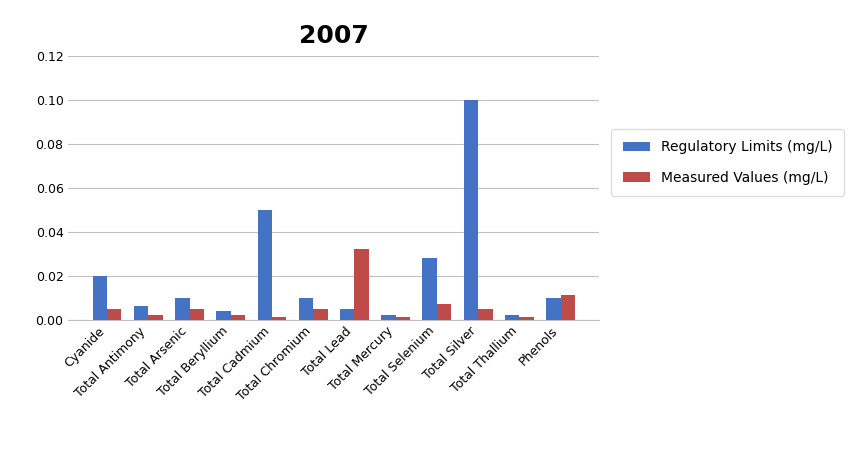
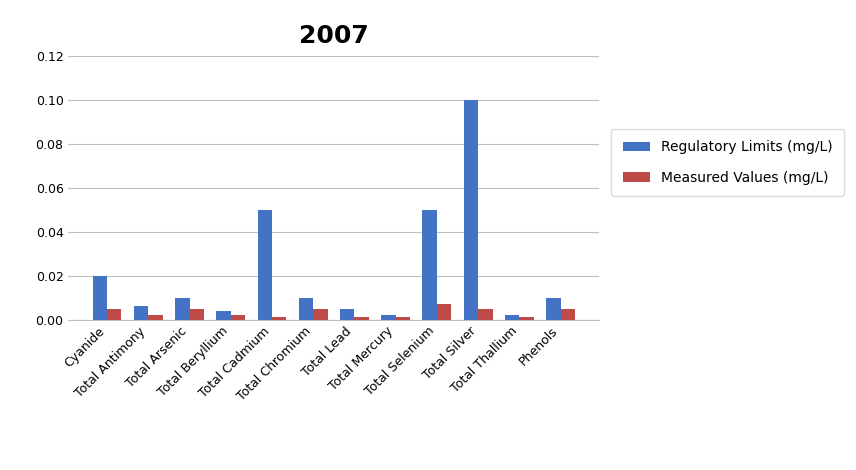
Measured Values (mg/L)/Total Lead: 0.032 -> 0.001
Regulatory Limits (mg/L)/Total Selenium: 0.028 -> 0.050
Measured Values (mg/L)/Phenols: 0.011 -> 0.005
